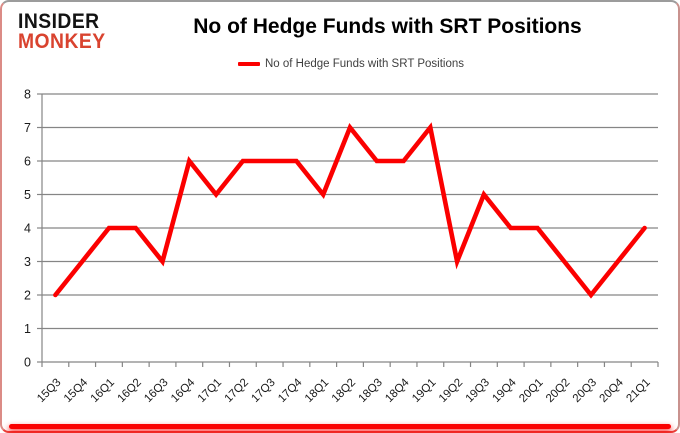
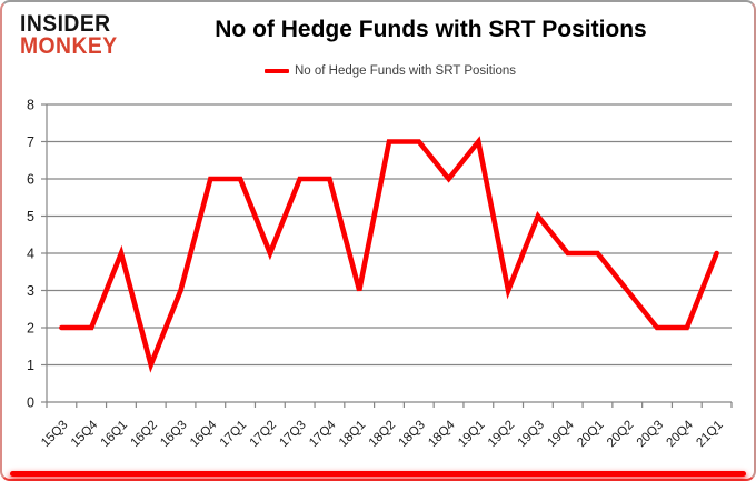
15Q4: 3 -> 2
16Q2: 4 -> 1
17Q1: 5 -> 6
17Q2: 6 -> 4
18Q1: 5 -> 3
18Q3: 6 -> 7
20Q4: 3 -> 2
